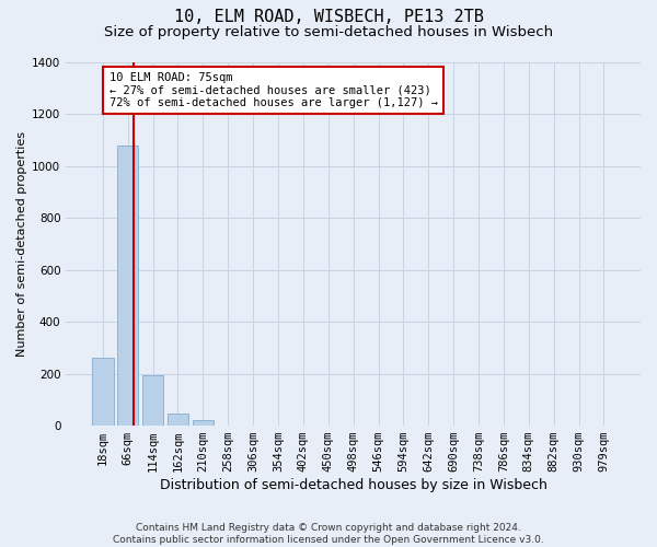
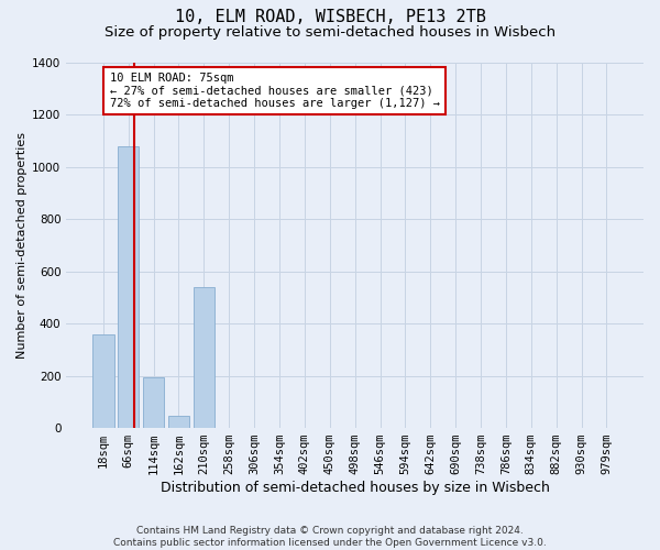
18sqm: 260 -> 360
210sqm: 20 -> 540
